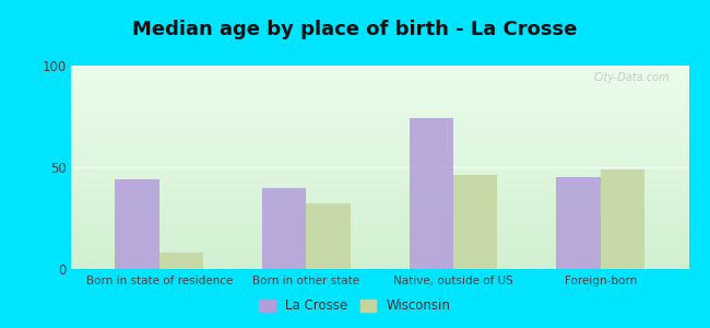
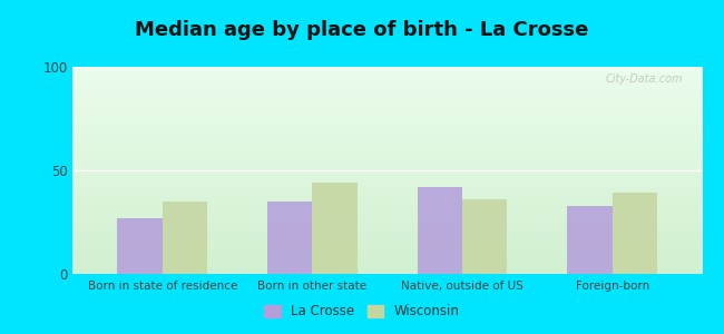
La Crosse/Born in state of residence: 44 -> 27
Wisconsin/Born in state of residence: 8 -> 35
La Crosse/Born in other state: 40 -> 35
Wisconsin/Born in other state: 32 -> 44
La Crosse/Native, outside of US: 74 -> 42
Wisconsin/Native, outside of US: 46 -> 36
La Crosse/Foreign-born: 45 -> 33
Wisconsin/Foreign-born: 49 -> 39
